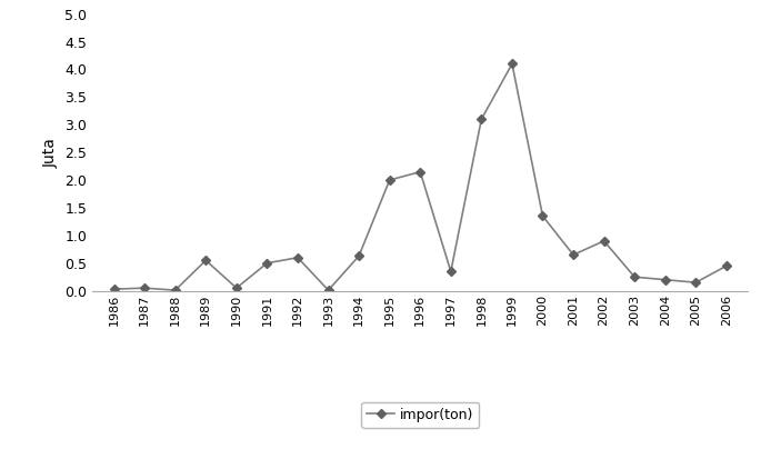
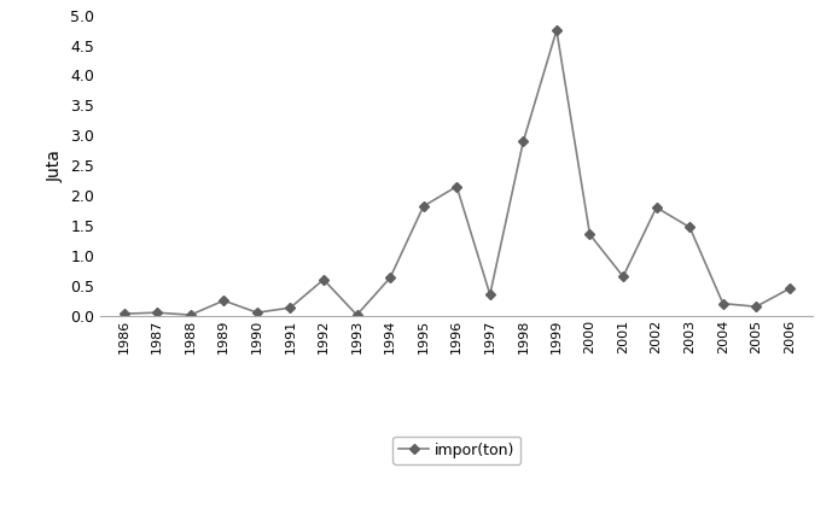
1989: 0.55 -> 0.25
1991: 0.50 -> 0.13
1995: 2.00 -> 1.82
1998: 3.10 -> 2.90
1999: 4.10 -> 4.75
2002: 0.90 -> 1.80
2003: 0.25 -> 1.47
